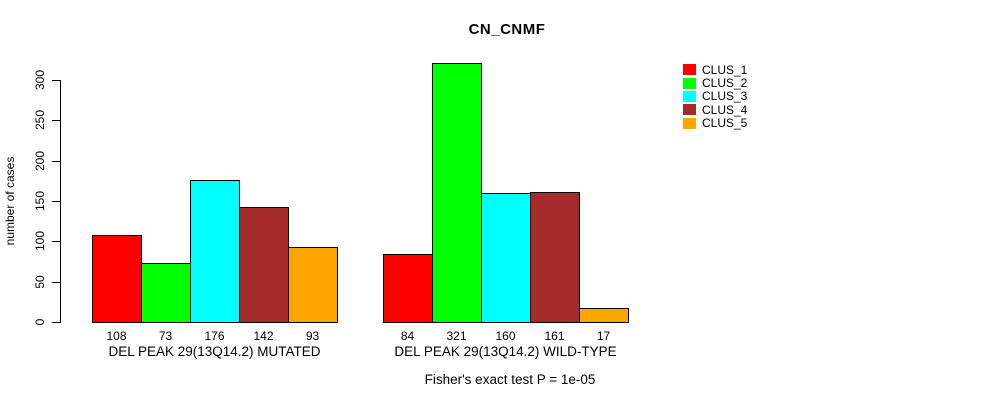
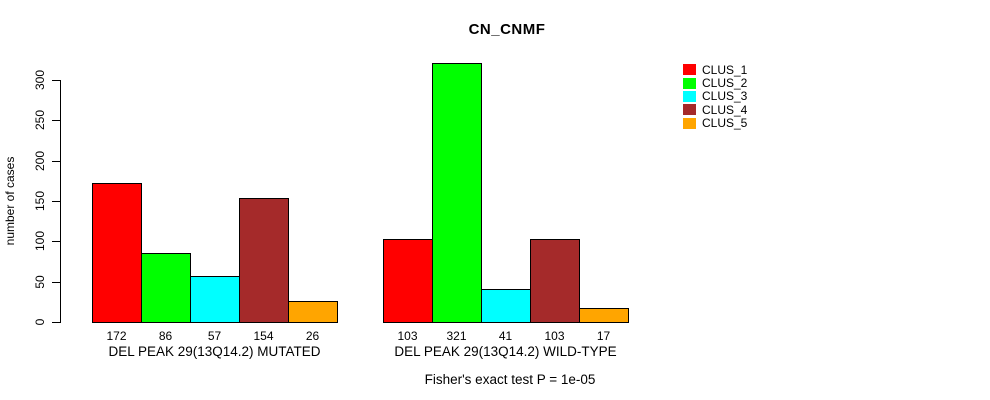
CLUS_1/DEL PEAK 29(13Q14.2) MUTATED: 108 -> 172
CLUS_2/DEL PEAK 29(13Q14.2) MUTATED: 73 -> 86
CLUS_3/DEL PEAK 29(13Q14.2) MUTATED: 176 -> 57
CLUS_4/DEL PEAK 29(13Q14.2) MUTATED: 142 -> 154
CLUS_5/DEL PEAK 29(13Q14.2) MUTATED: 93 -> 26
CLUS_1/DEL PEAK 29(13Q14.2) WILD-TYPE: 84 -> 103
CLUS_3/DEL PEAK 29(13Q14.2) WILD-TYPE: 160 -> 41
CLUS_4/DEL PEAK 29(13Q14.2) WILD-TYPE: 161 -> 103
